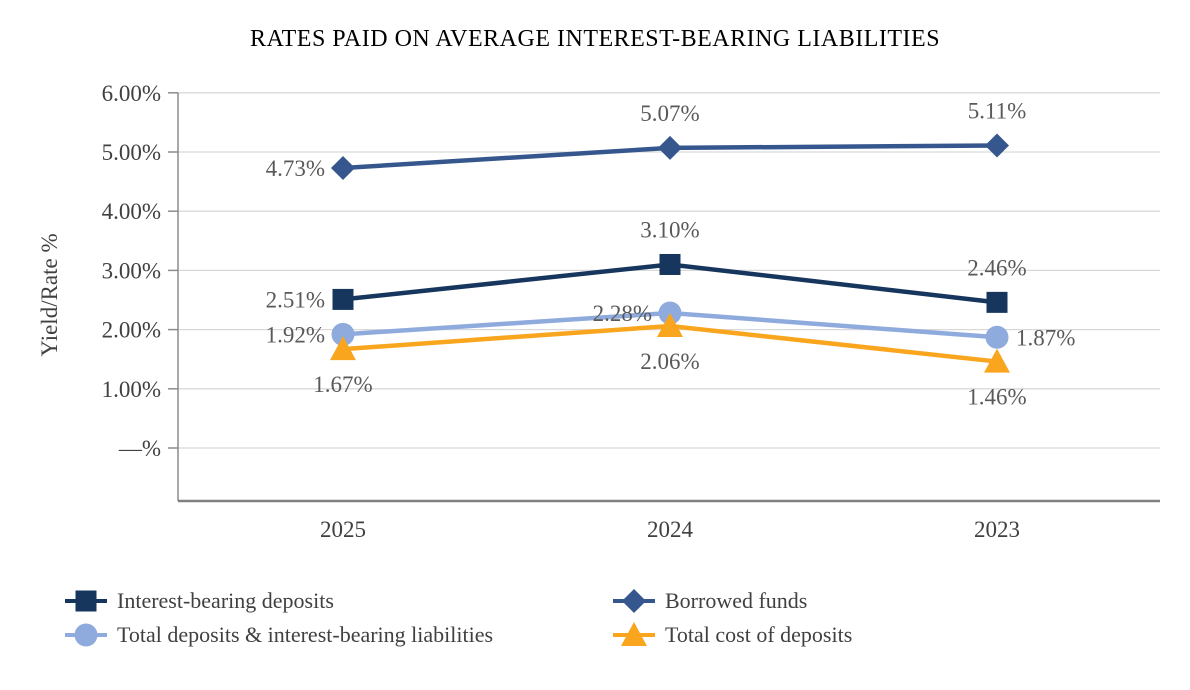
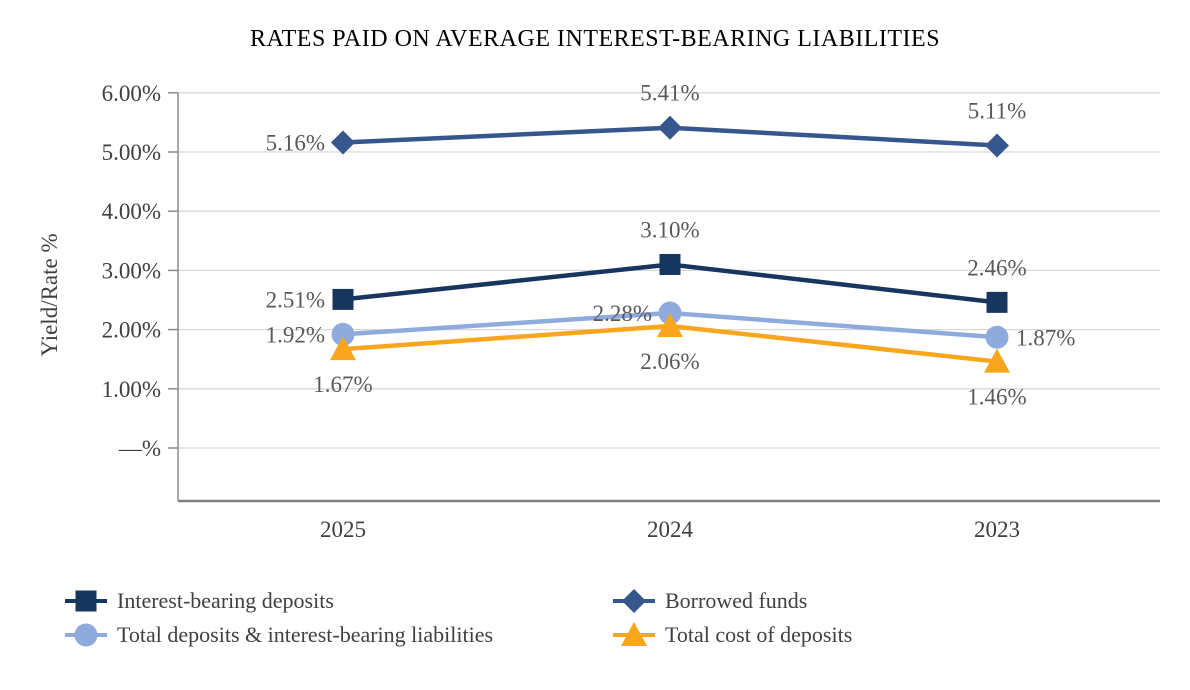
Borrowed funds/2025: 4.73% -> 5.16%
Borrowed funds/2024: 5.07% -> 5.41%
